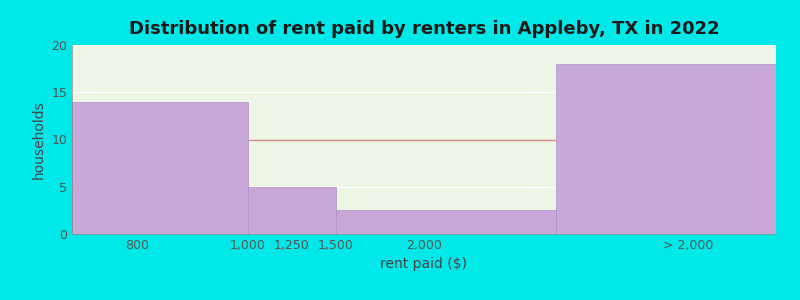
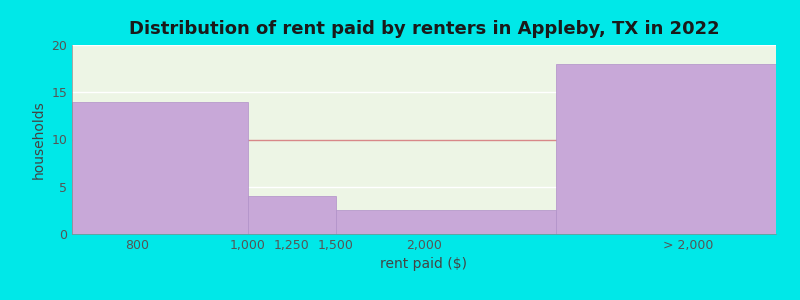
1,250: 5.0 -> 4.0
